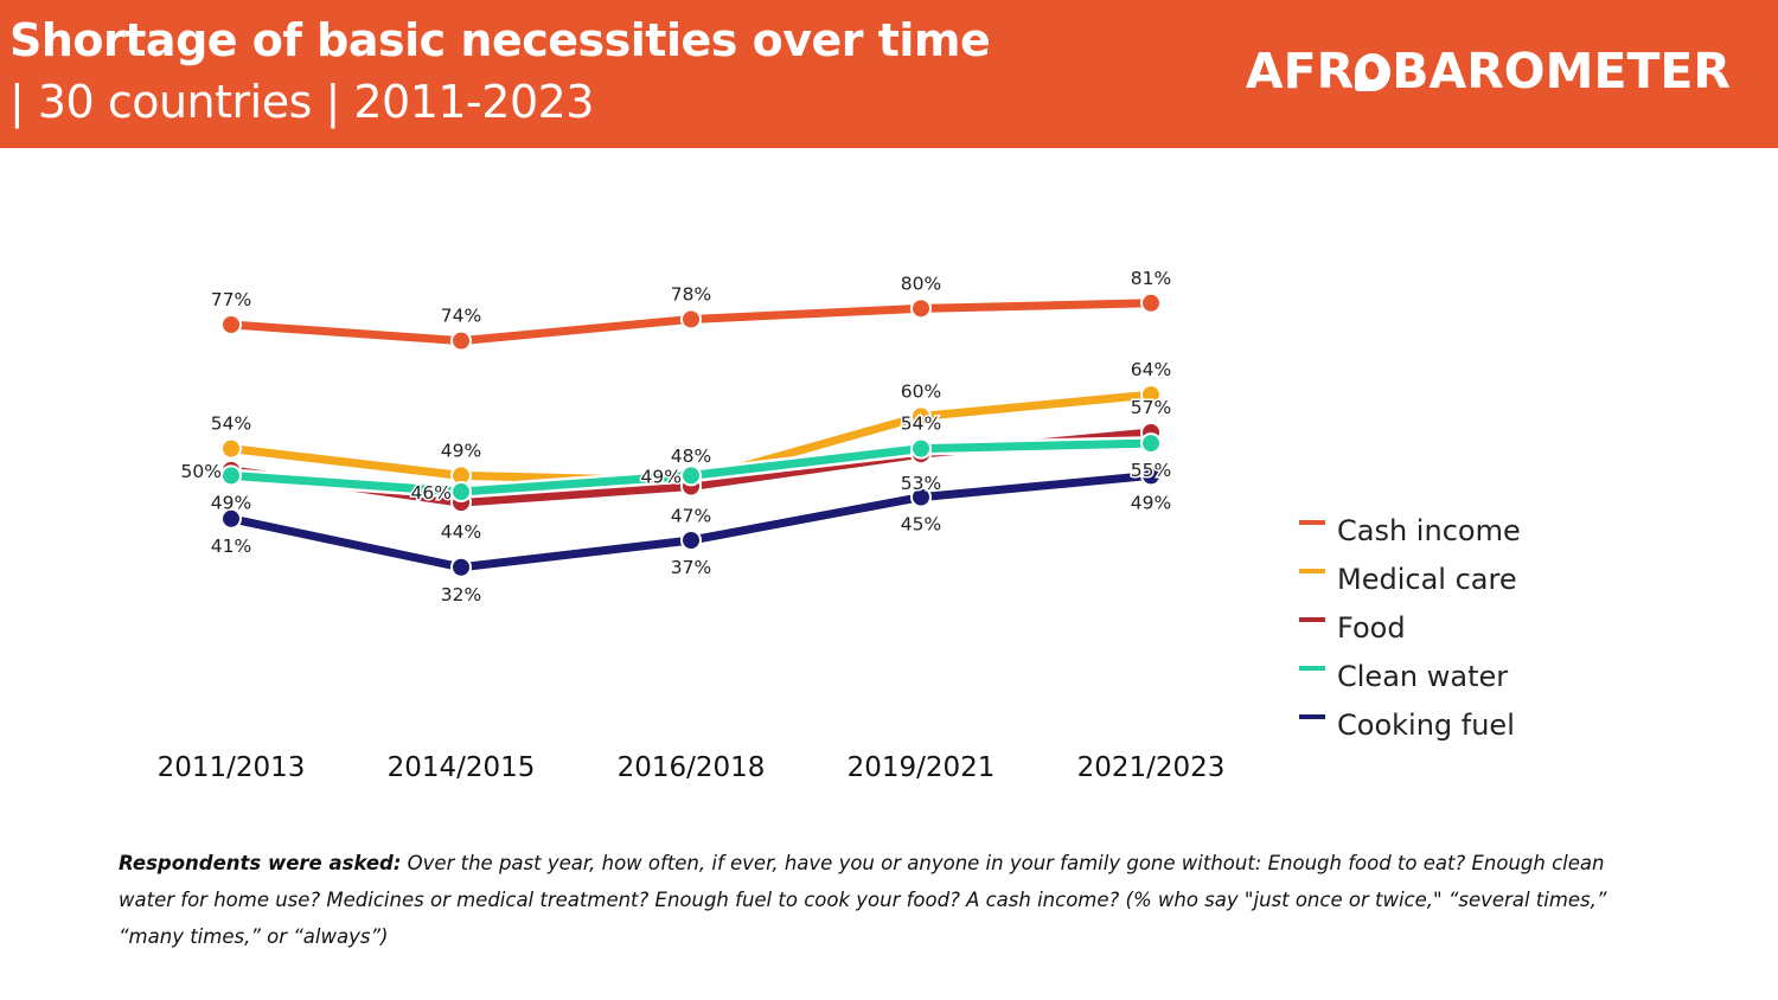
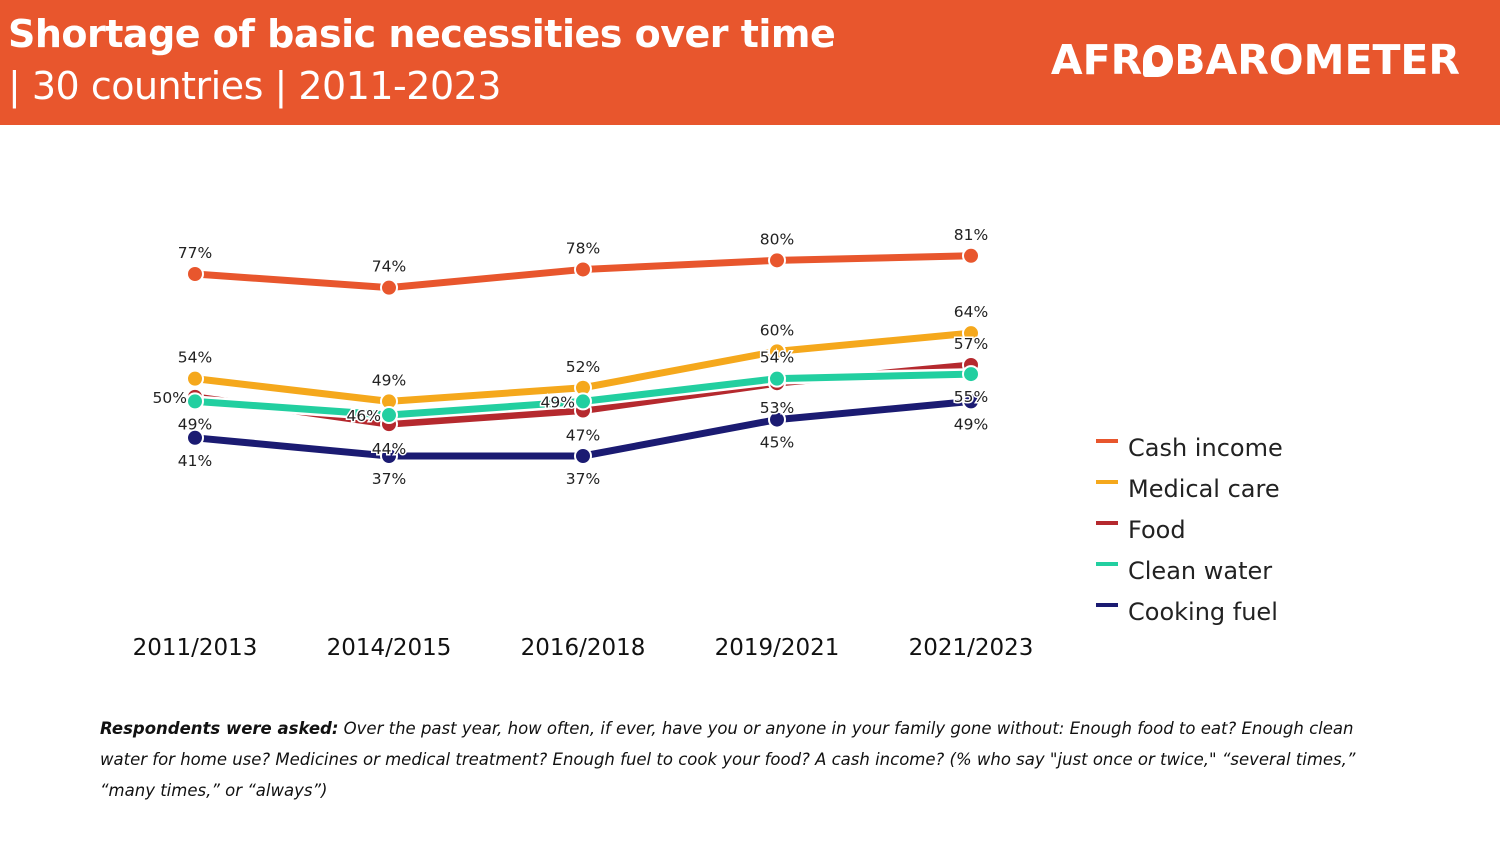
Cooking fuel/2014/2015: 32% -> 37%
Medical care/2016/2018: 48% -> 52%
